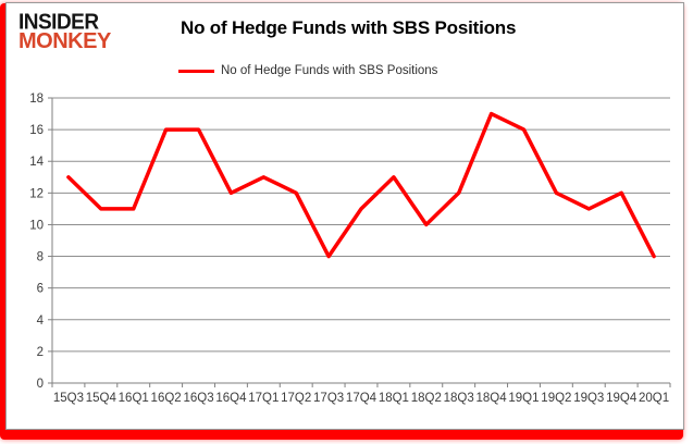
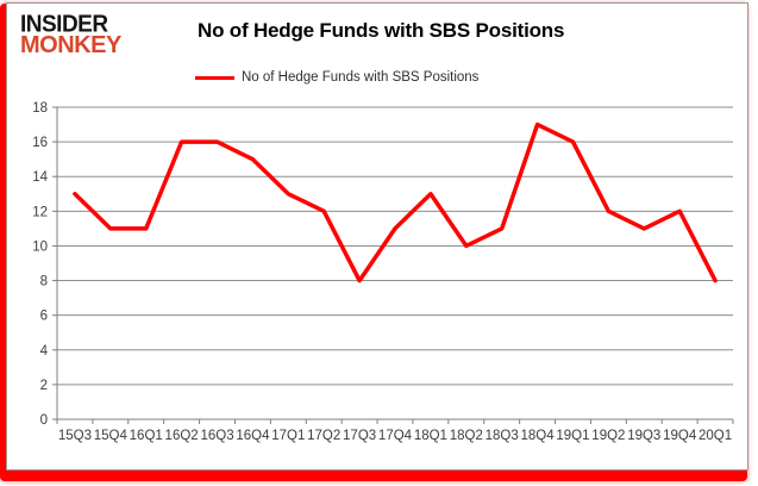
16Q4: 12 -> 15
18Q3: 12 -> 11
